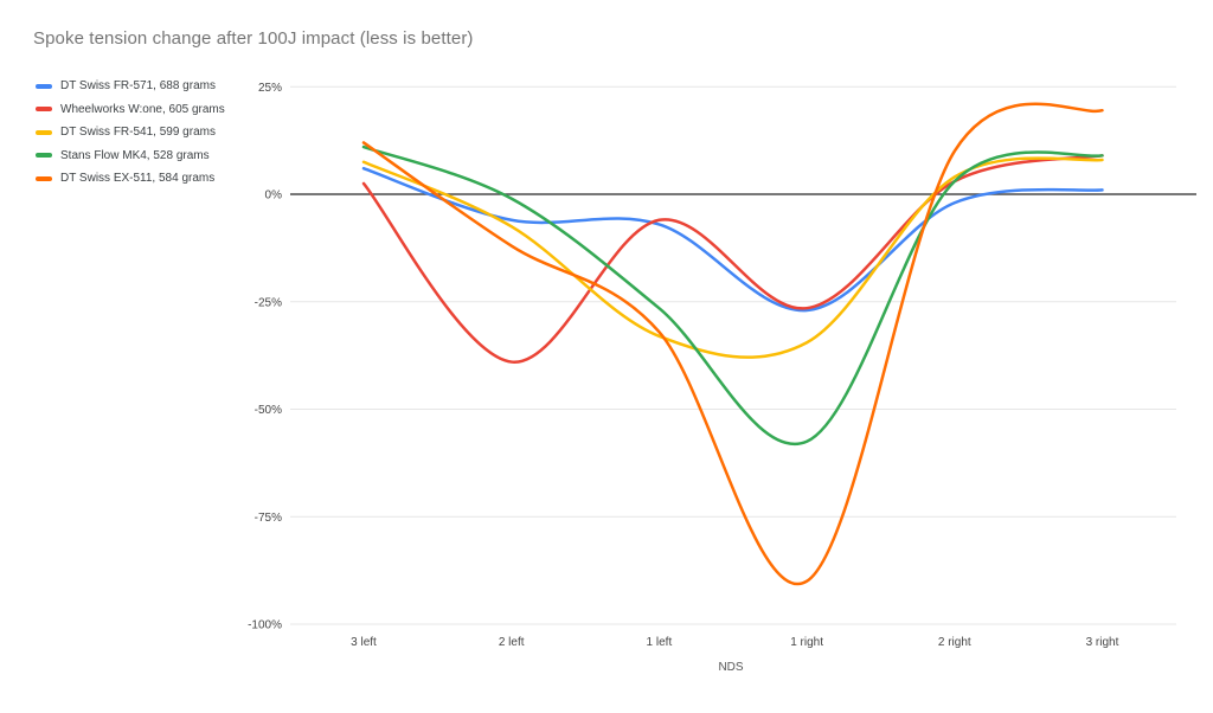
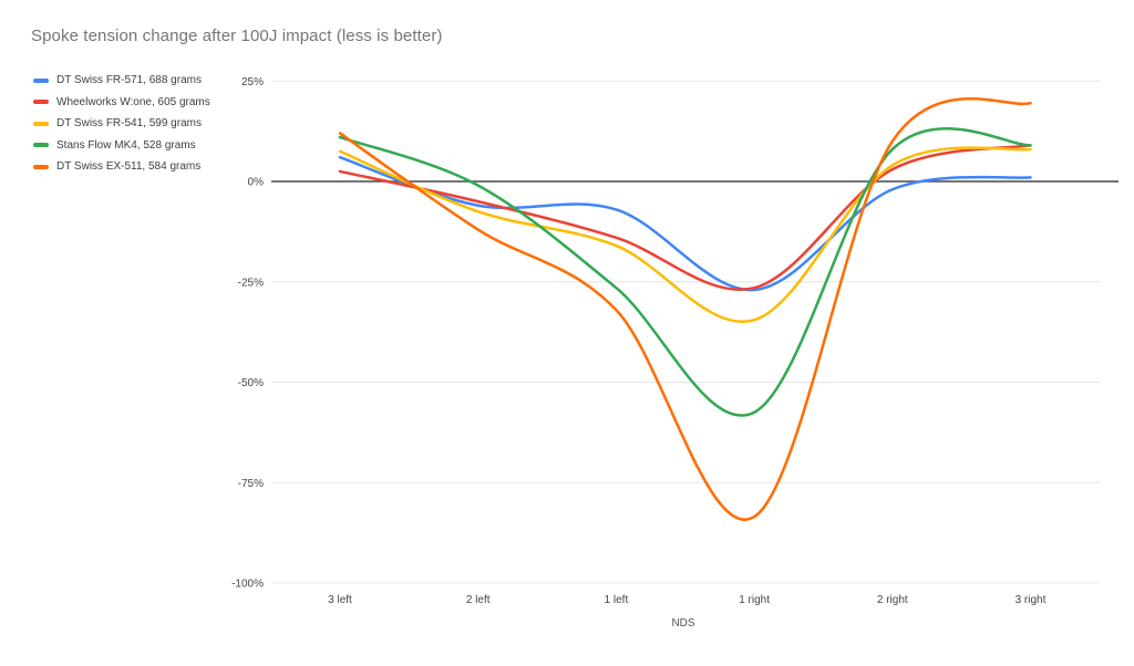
Wheelworks W:one, 605 grams/2 left: -39% -> -5%
Wheelworks W:one, 605 grams/1 left: -6% -> -14%
DT Swiss FR-541, 599 grams/1 left: -33% -> -16%
DT Swiss EX-511, 584 grams/1 right: -90% -> -84%
Stans Flow MK4, 528 grams/2 right: 3% -> 8%
